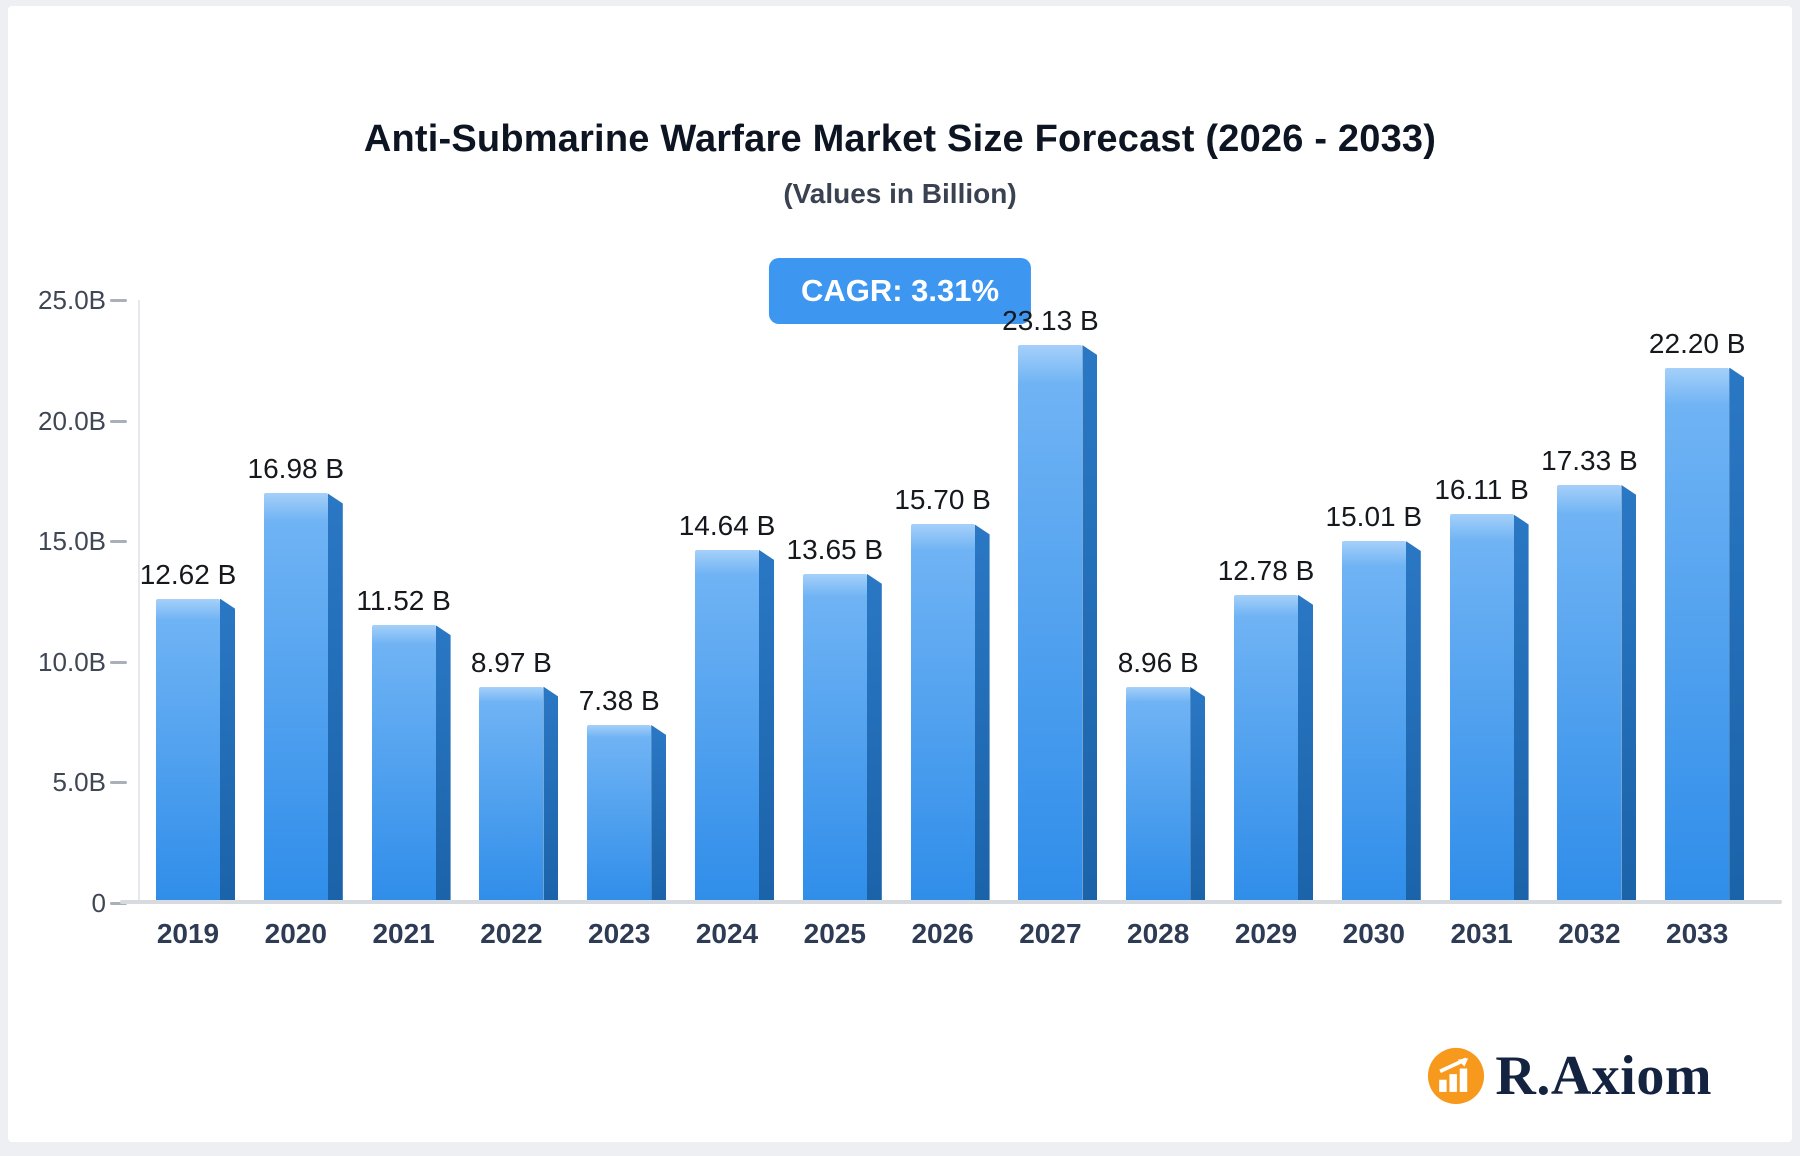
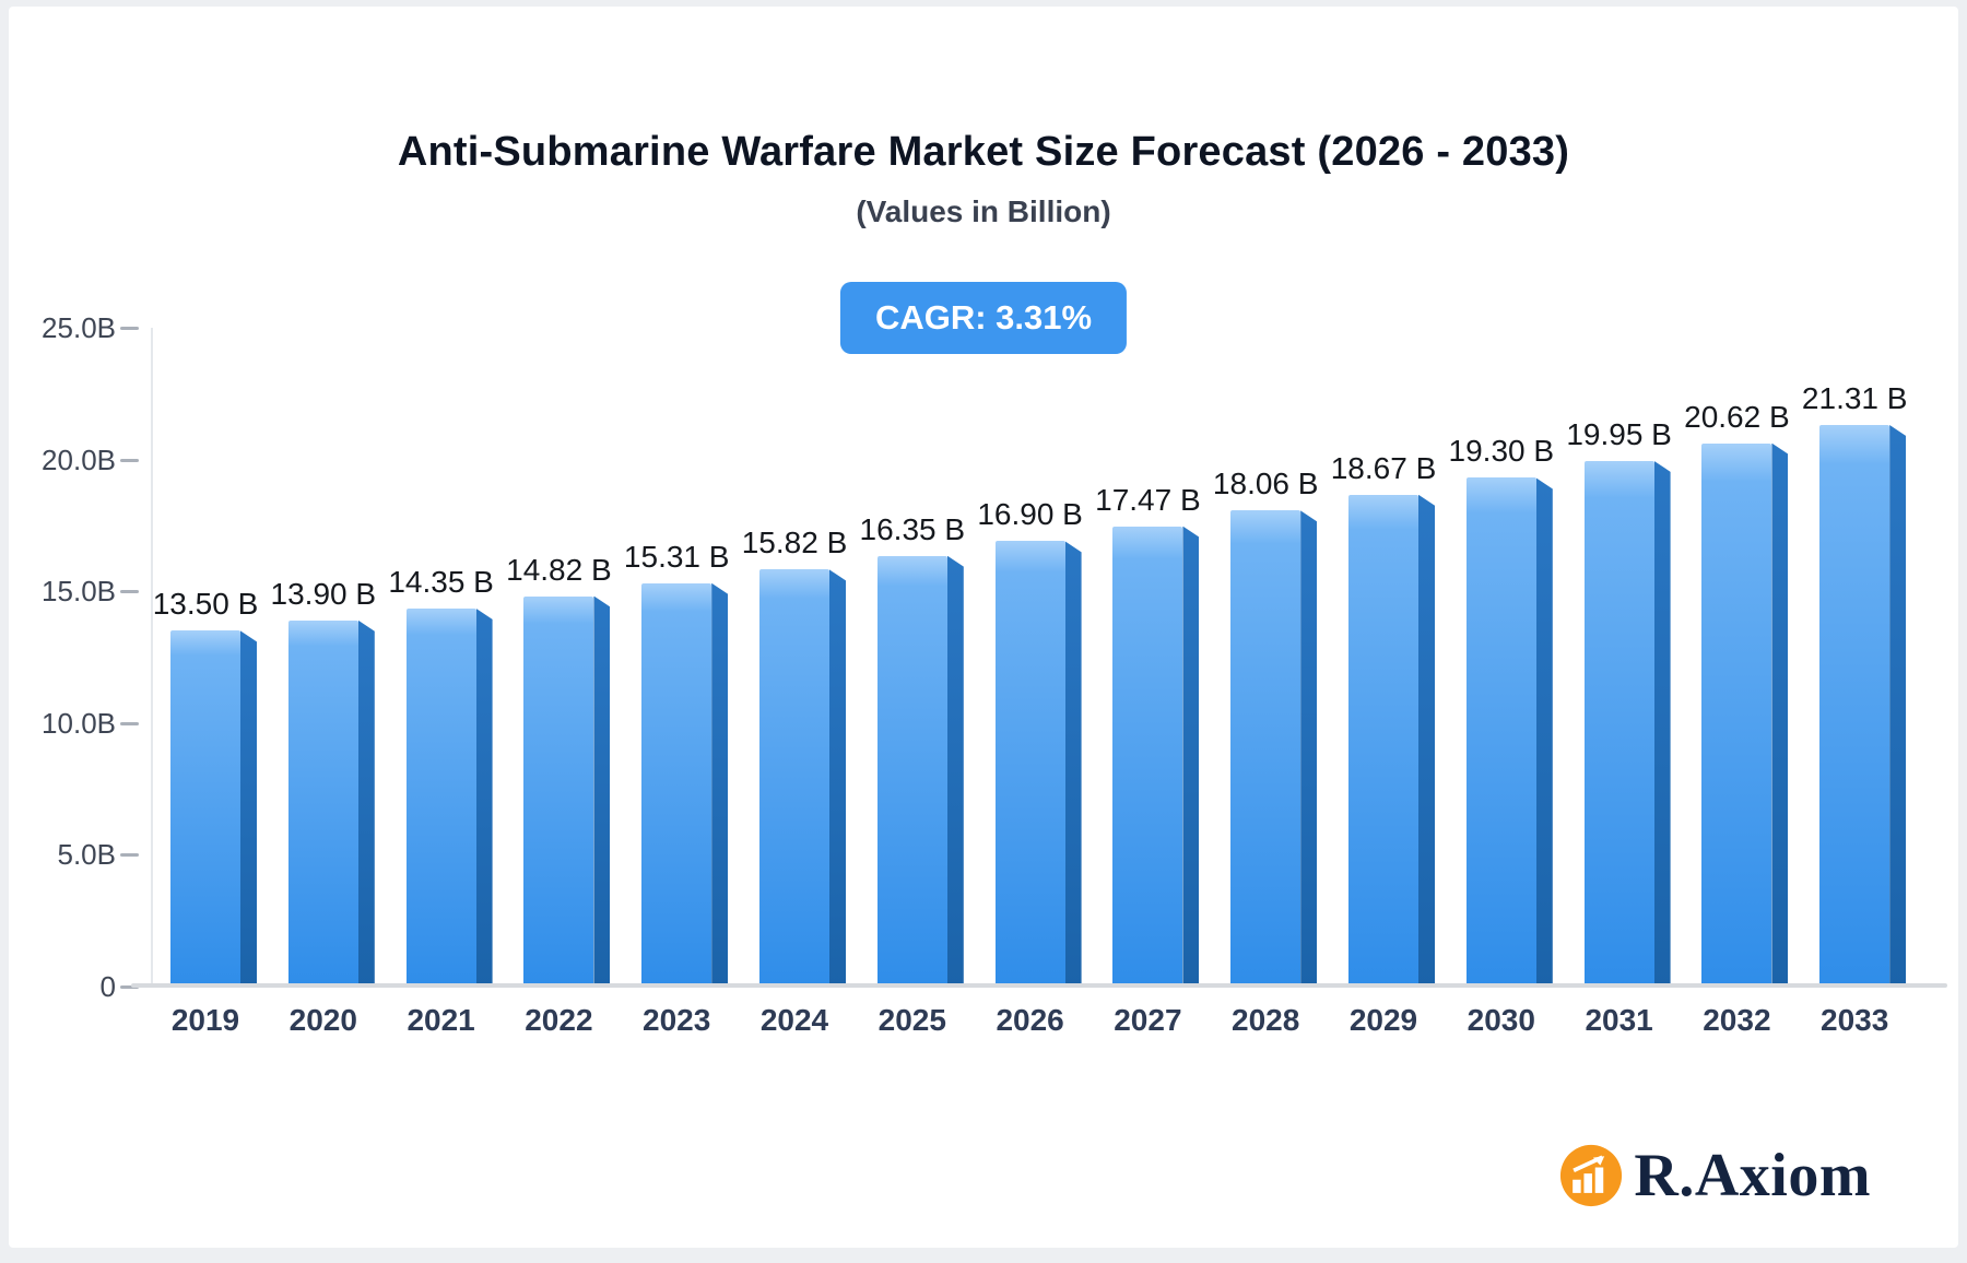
2019: 12.62 -> 13.50
2020: 16.98 -> 13.90
2021: 11.52 -> 14.35
2022: 8.97 -> 14.82
2023: 7.38 -> 15.31
2024: 14.64 -> 15.82
2025: 13.65 -> 16.35
2026: 15.70 -> 16.90
2027: 23.13 -> 17.47
2028: 8.96 -> 18.06
2029: 12.78 -> 18.67
2030: 15.01 -> 19.30
2031: 16.11 -> 19.95
2032: 17.33 -> 20.62
2033: 22.20 -> 21.31
